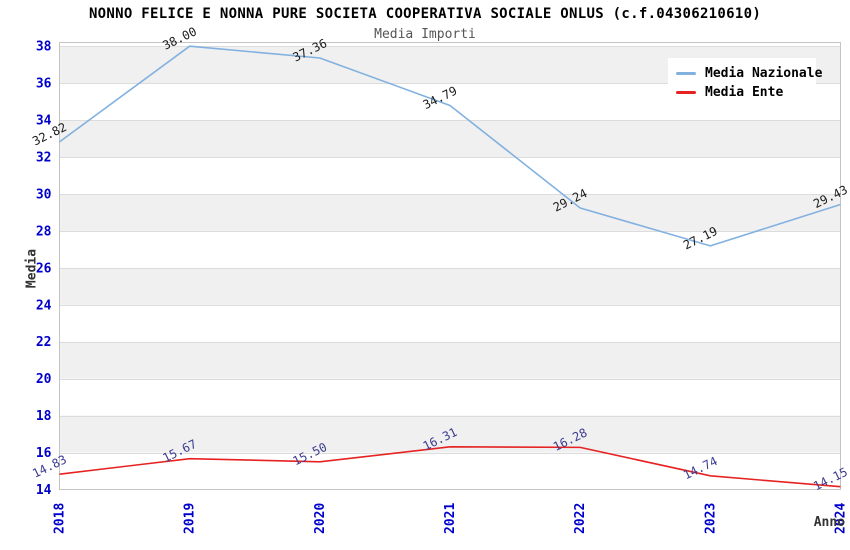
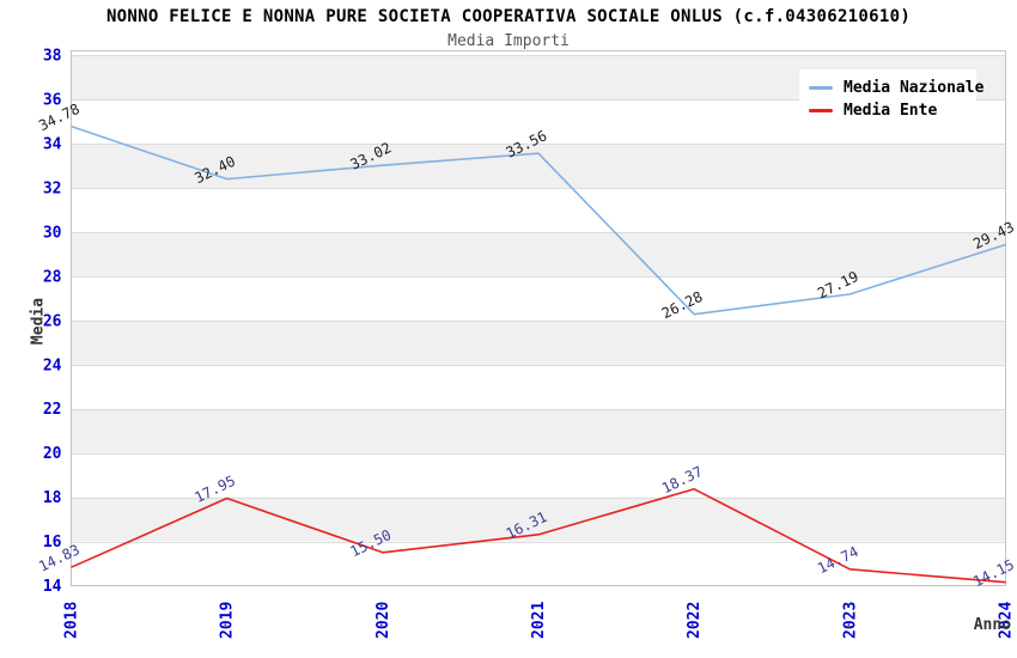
Media Nazionale/2018: 32.82 -> 34.78
Media Nazionale/2019: 38.00 -> 32.40
Media Ente/2019: 15.67 -> 17.95
Media Nazionale/2020: 37.36 -> 33.02
Media Nazionale/2021: 34.79 -> 33.56
Media Nazionale/2022: 29.24 -> 26.28
Media Ente/2022: 16.28 -> 18.37
